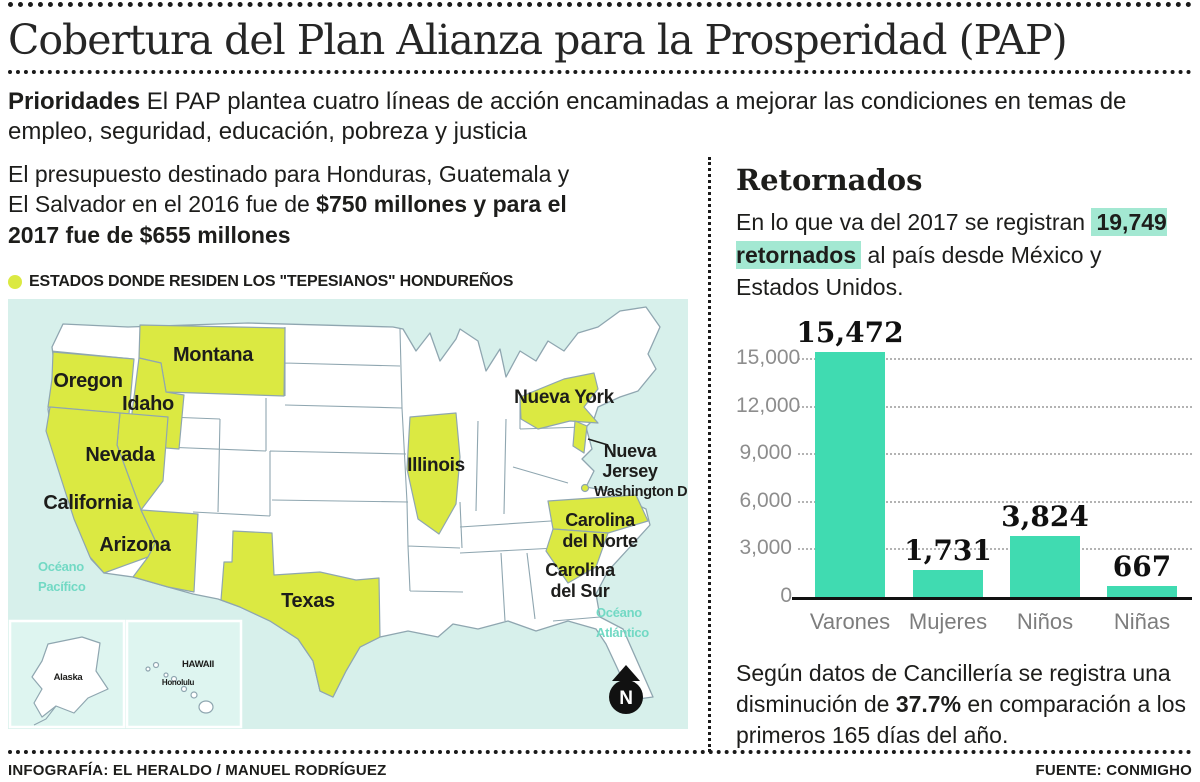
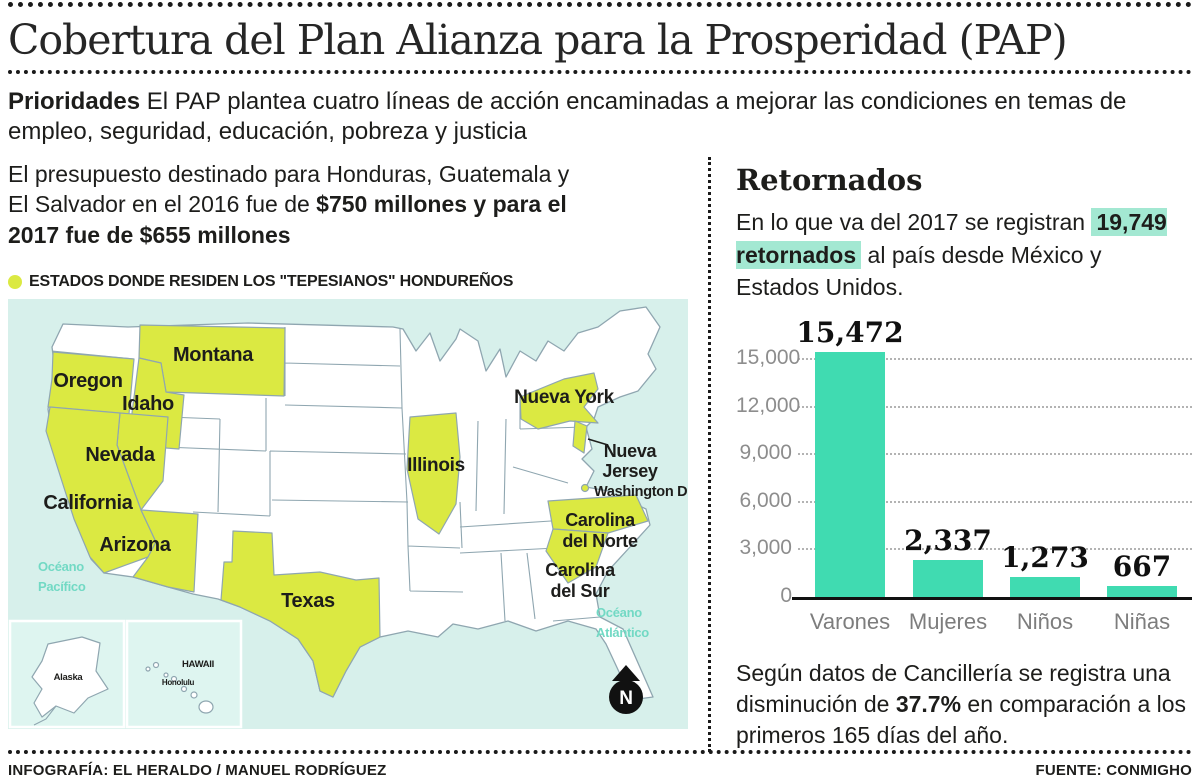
Mujeres: 1,731 -> 2,337
Niños: 3,824 -> 1,273
